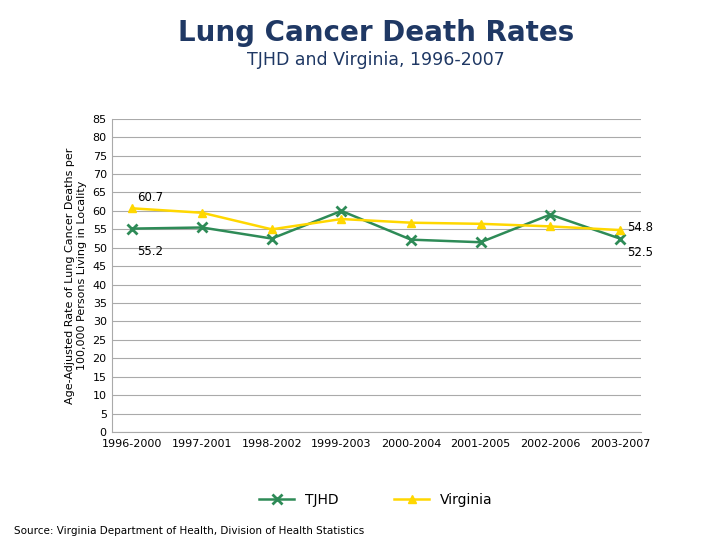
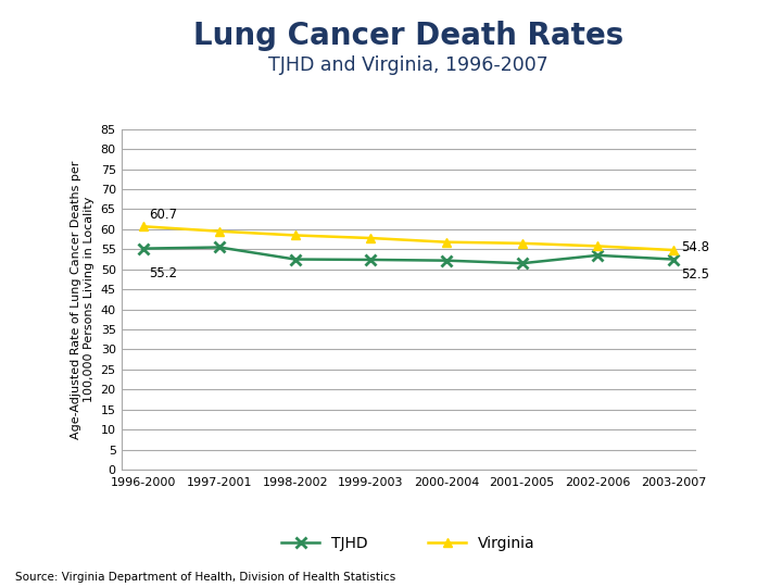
Virginia/1998-2002: 55.0 -> 58.5
TJHD/1999-2003: 60.0 -> 52.4
TJHD/2002-2006: 59.0 -> 53.5
